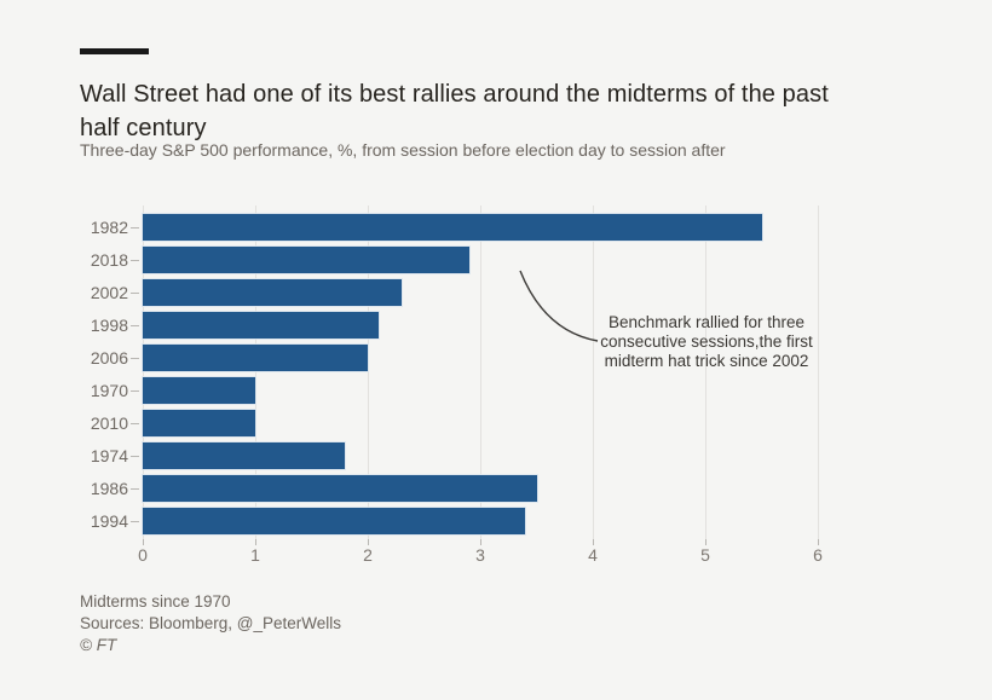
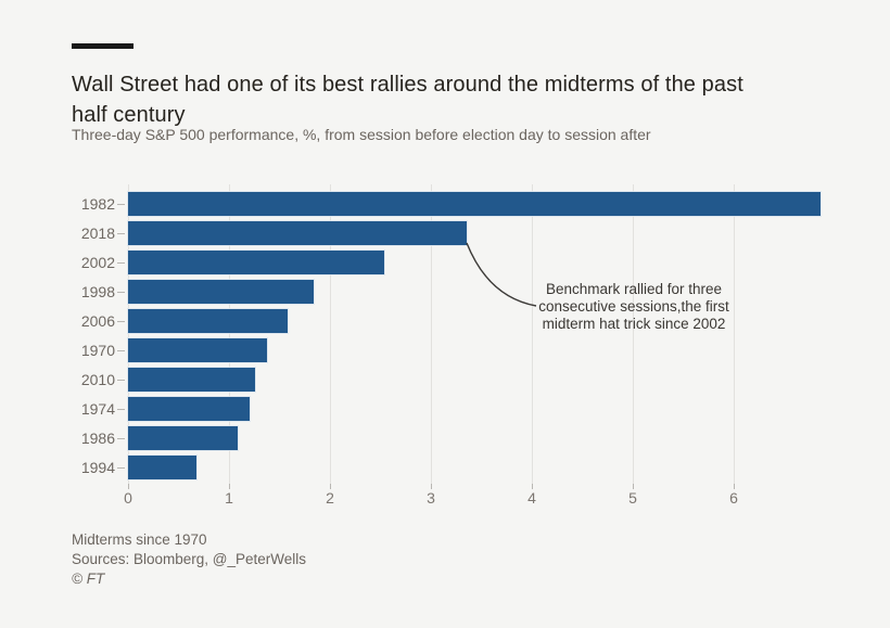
1982: 5.5 -> 6.9
2018: 2.9 -> 3.4
2002: 2.3 -> 2.5
1998: 2.1 -> 1.8
2006: 2.0 -> 1.6
1970: 1.0 -> 1.4
2010: 1.0 -> 1.3
1974: 1.8 -> 1.2
1986: 3.5 -> 1.1
1994: 3.4 -> 0.7
